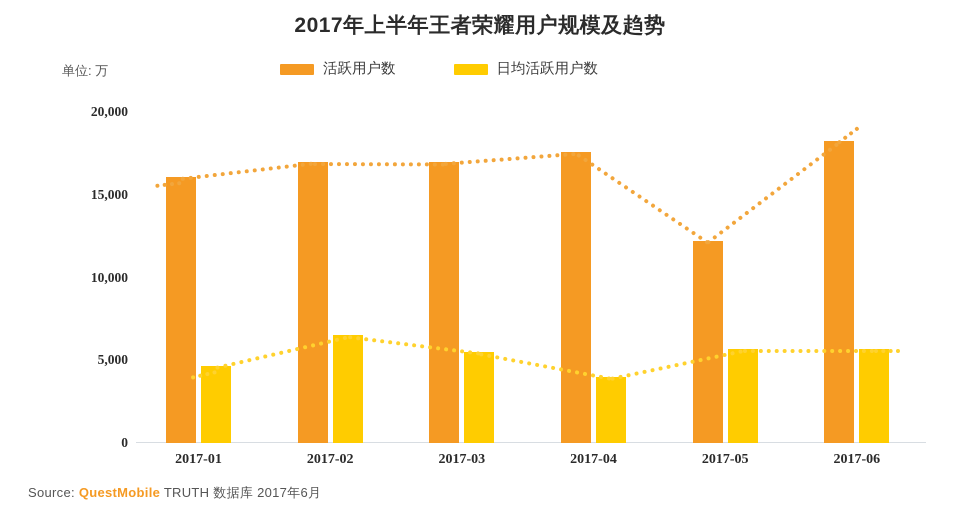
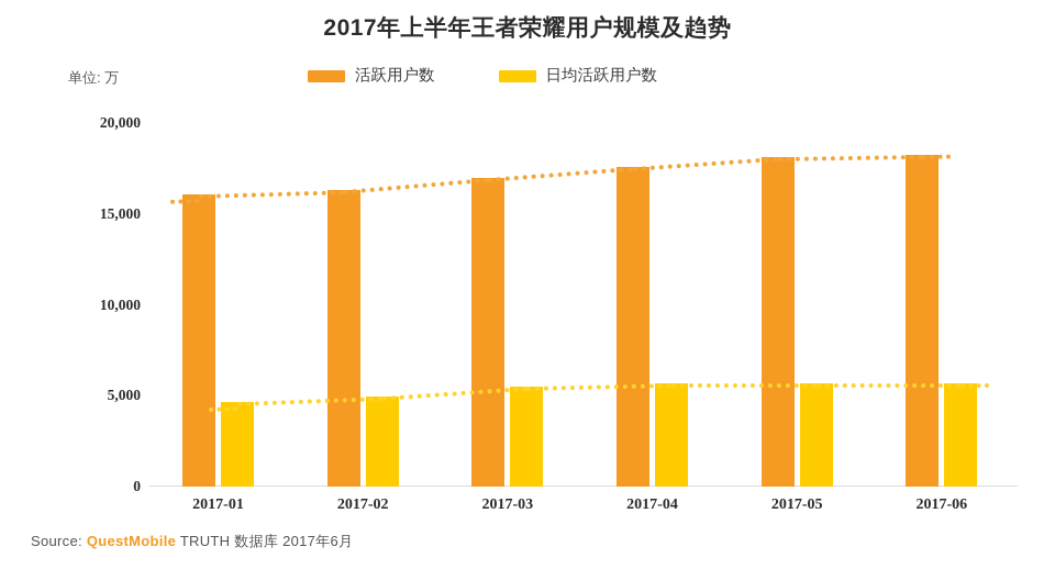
活跃用户数/2017-02: 17000 -> 16300
日均活跃用户数/2017-02: 6500 -> 5000
日均活跃用户数/2017-04: 4000 -> 5700
活跃用户数/2017-05: 12200 -> 18100
